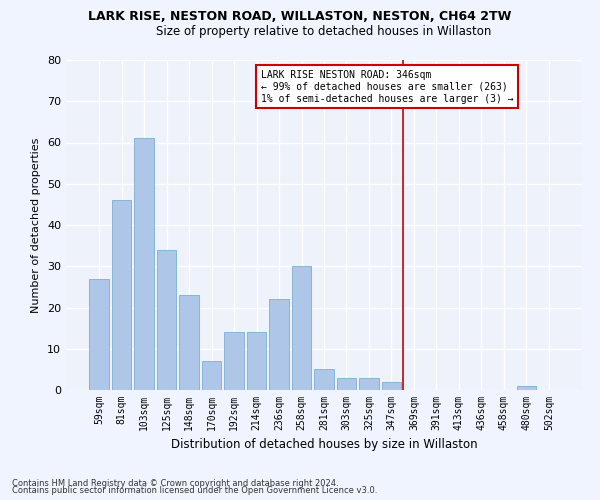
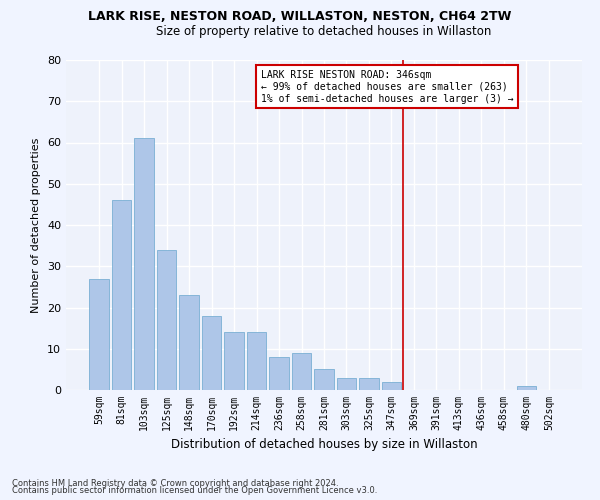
170sqm: 7 -> 18
236sqm: 22 -> 8
258sqm: 30 -> 9
